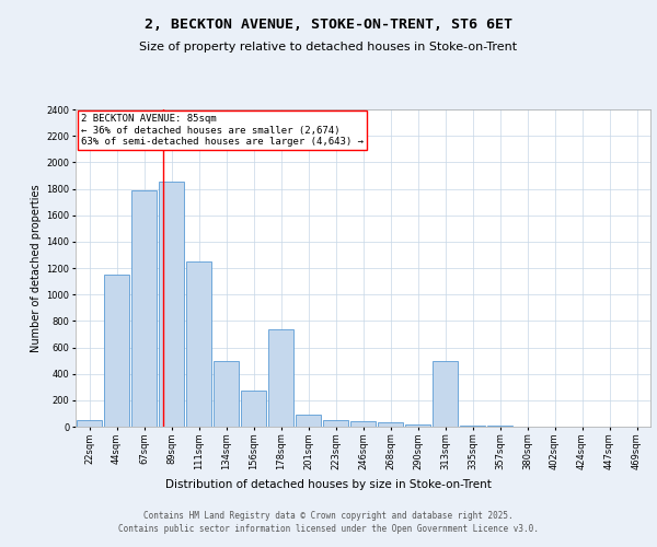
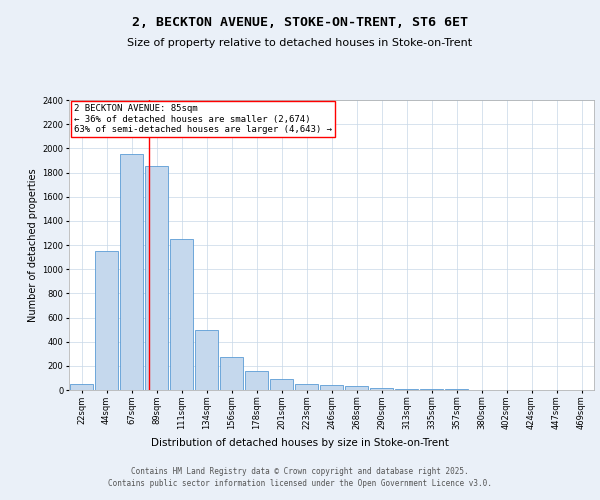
67sqm: 1790 -> 1950
178sqm: 740 -> 160
313sqm: 500 -> 10
